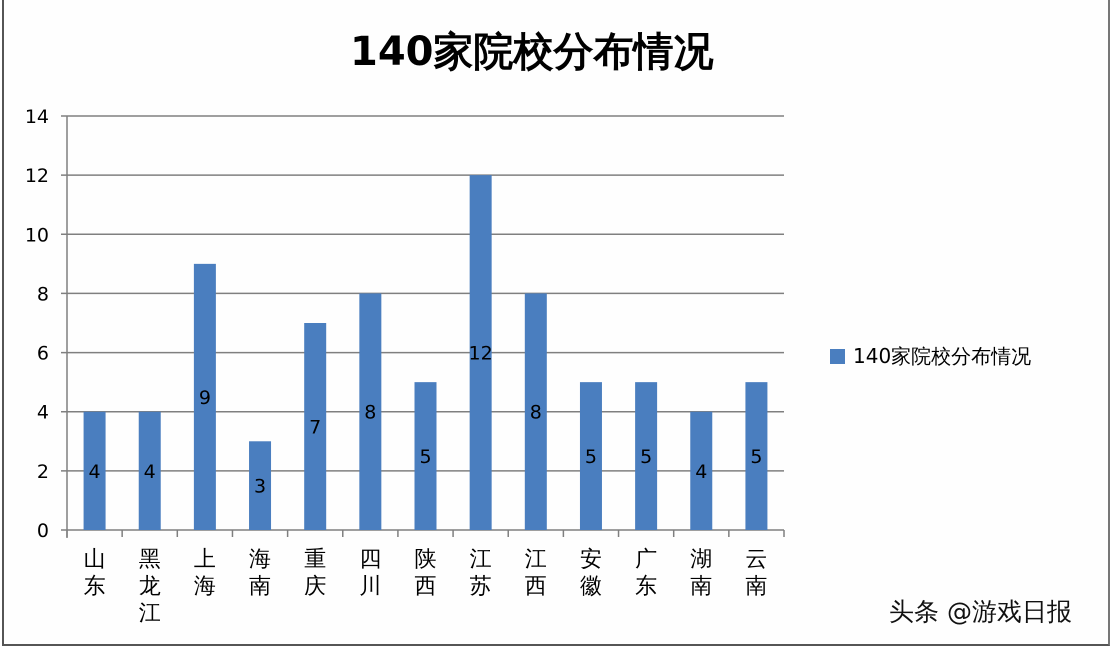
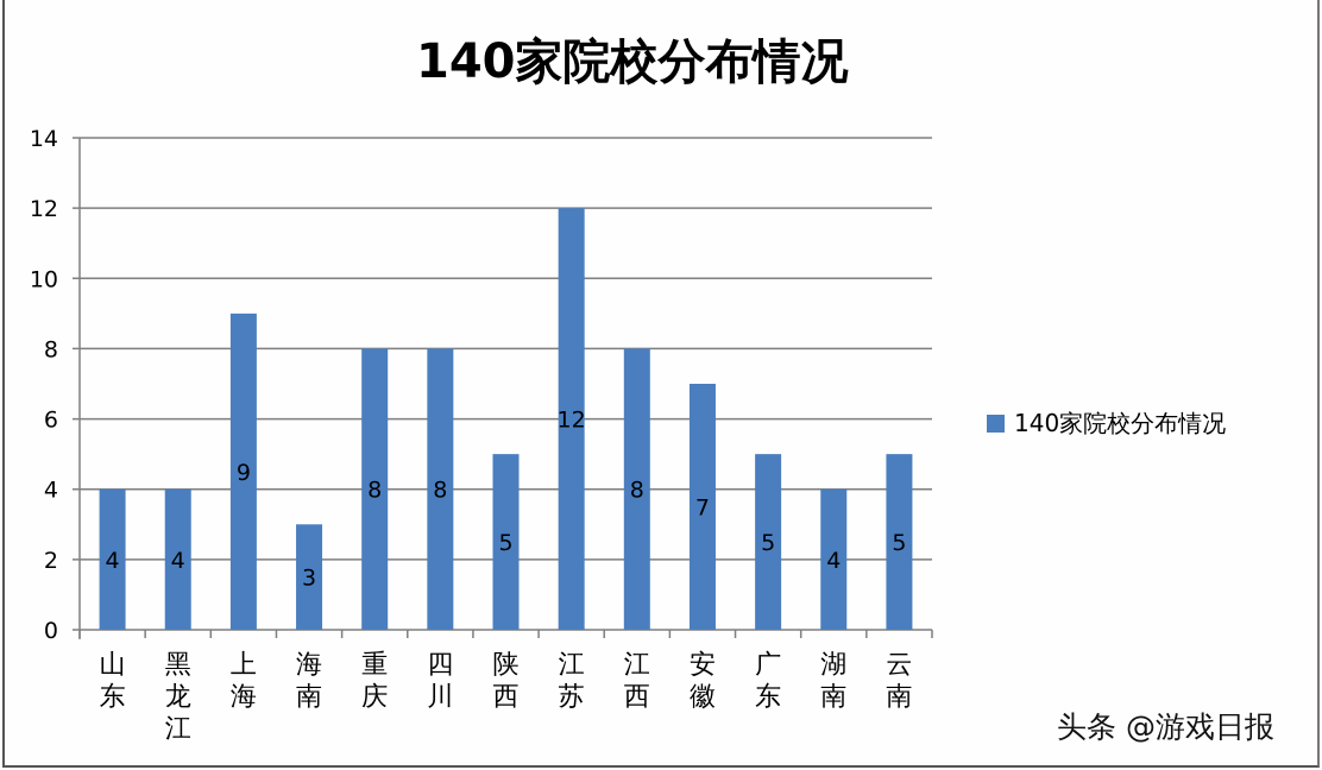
重庆: 7 -> 8
安徽: 5 -> 7
